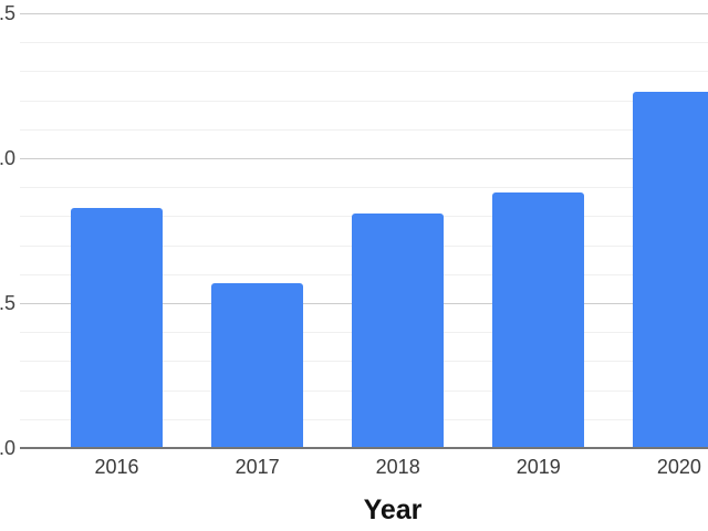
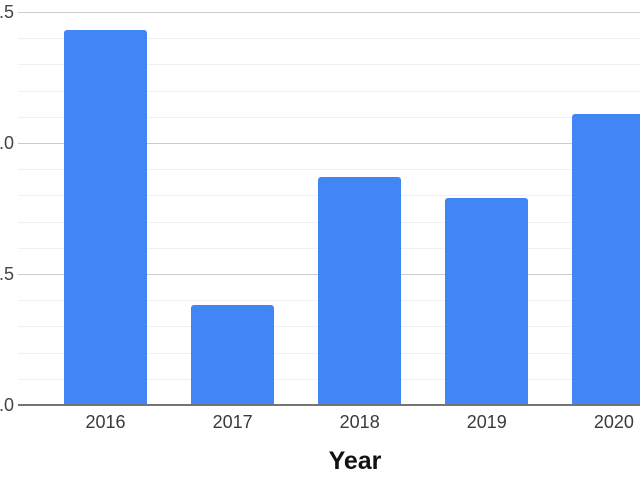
2016: 0.83 -> 1.43
2017: 0.57 -> 0.38
2018: 0.81 -> 0.87
2019: 0.88 -> 0.79
2020: 1.23 -> 1.11
